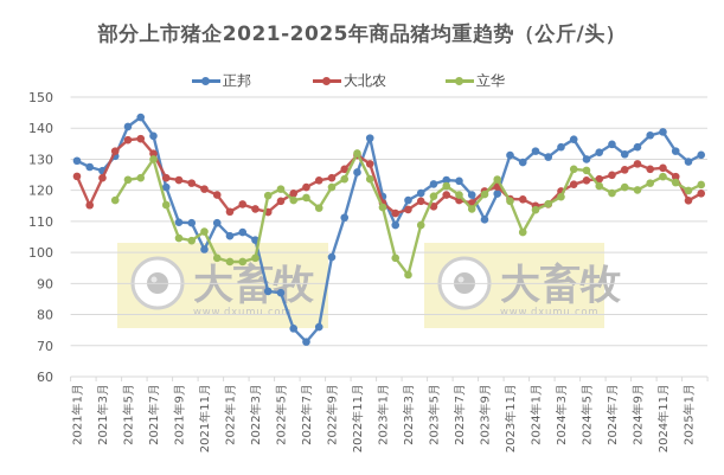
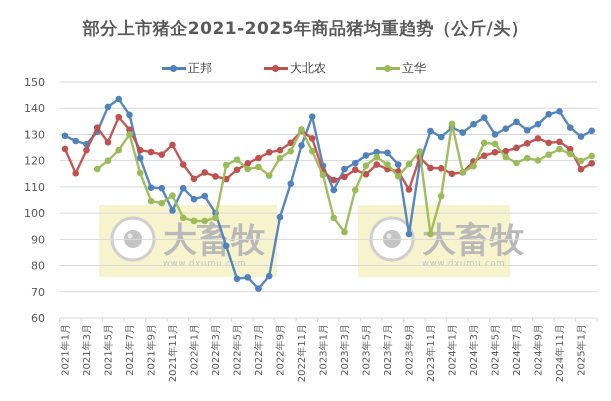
大北农/2021年5月: 136 -> 127
立华/2021年5月: 123 -> 120
大北农/2021年11月: 120 -> 126
正邦/2022年3月: 104 -> 100
正邦/2022年5月: 87 -> 75
正邦/2023年9月: 111 -> 92
大北农/2023年9月: 120 -> 109
立华/2023年11月: 116 -> 92
立华/2024年1月: 114 -> 134
